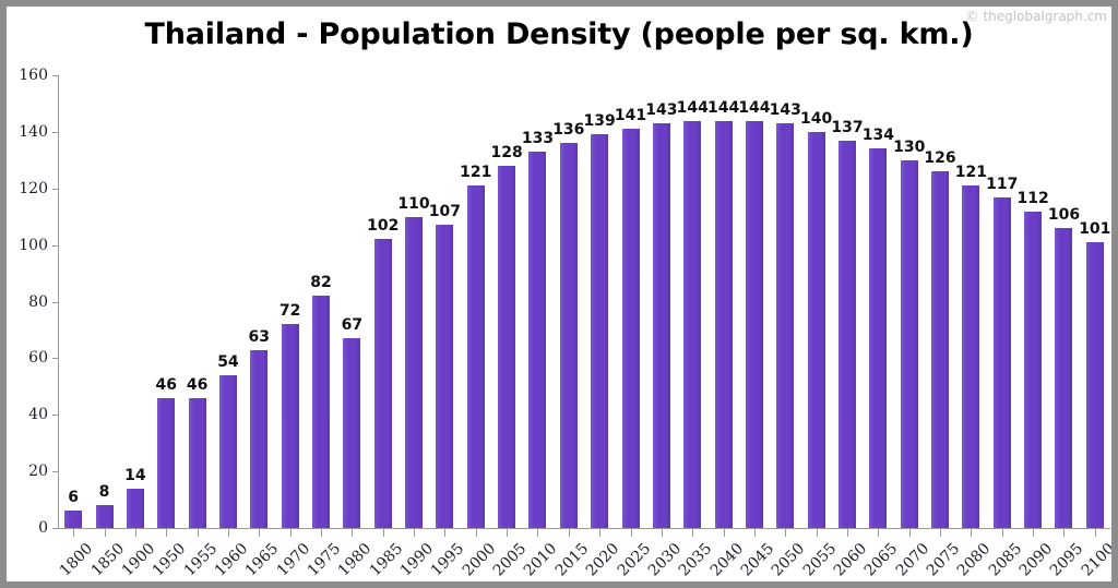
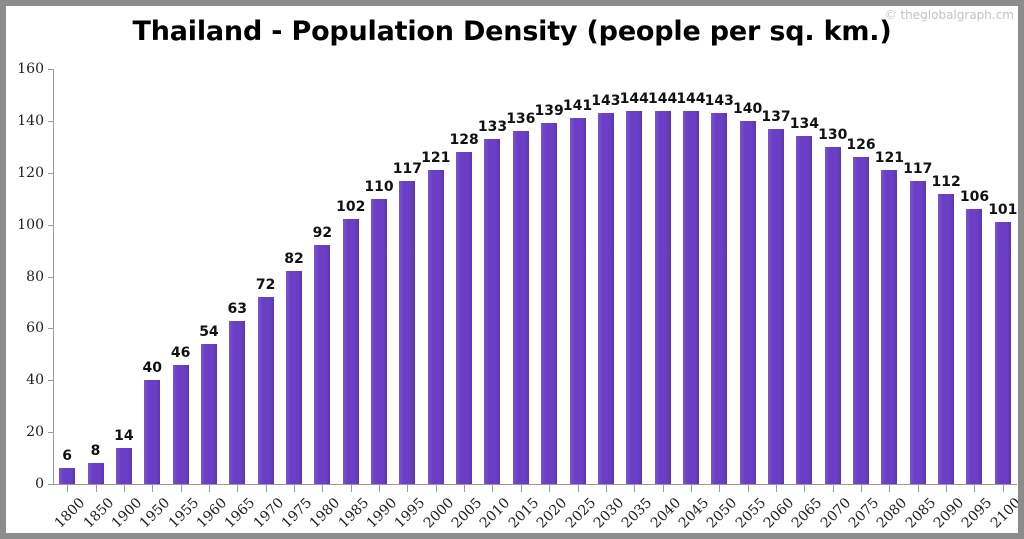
1950: 46 -> 40
1980: 67 -> 92
1995: 107 -> 117
